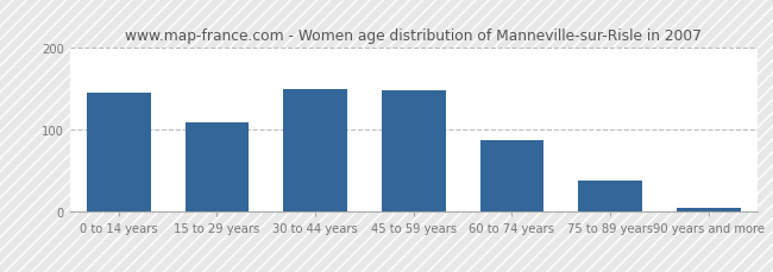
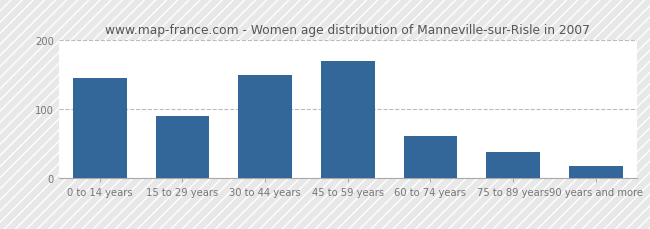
15 to 29 years: 110 -> 90
45 to 59 years: 148 -> 170
60 to 74 years: 88 -> 62
90 years and more: 5 -> 18
